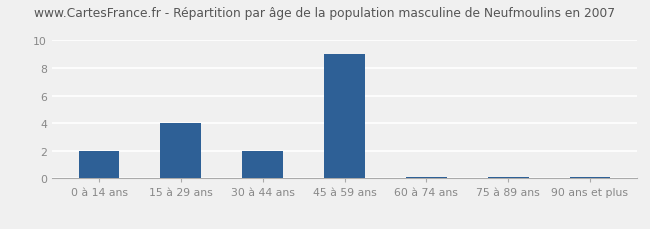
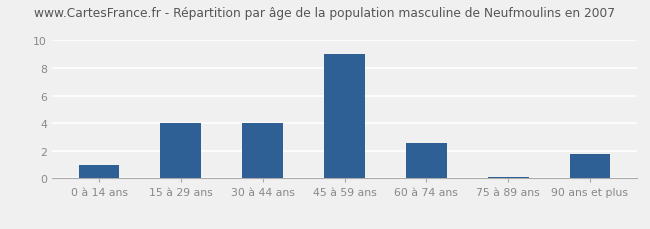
0 à 14 ans: 2.0 -> 1.0
30 à 44 ans: 2.0 -> 4.0
60 à 74 ans: 0.1 -> 2.6
90 ans et plus: 0.1 -> 1.8
